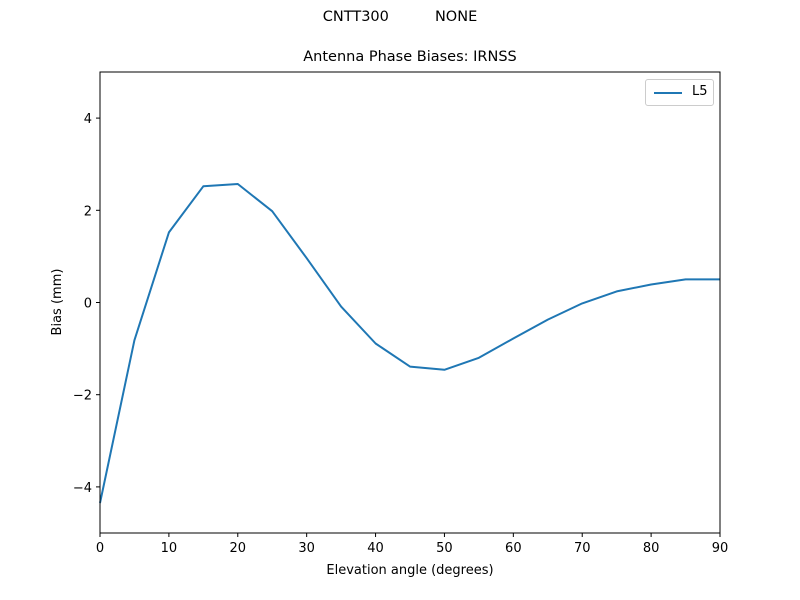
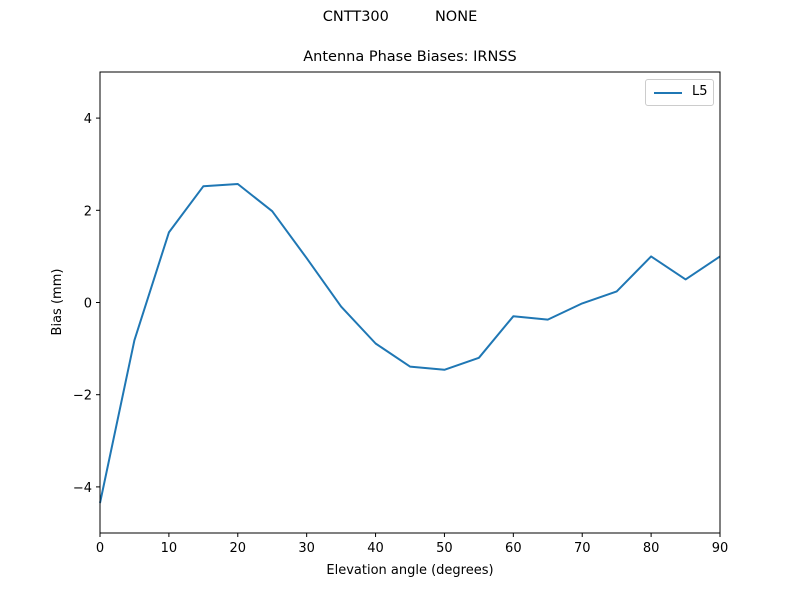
60: -0.8 -> -0.3
80: 0.4 -> 1.0
90: 0.5 -> 1.0
